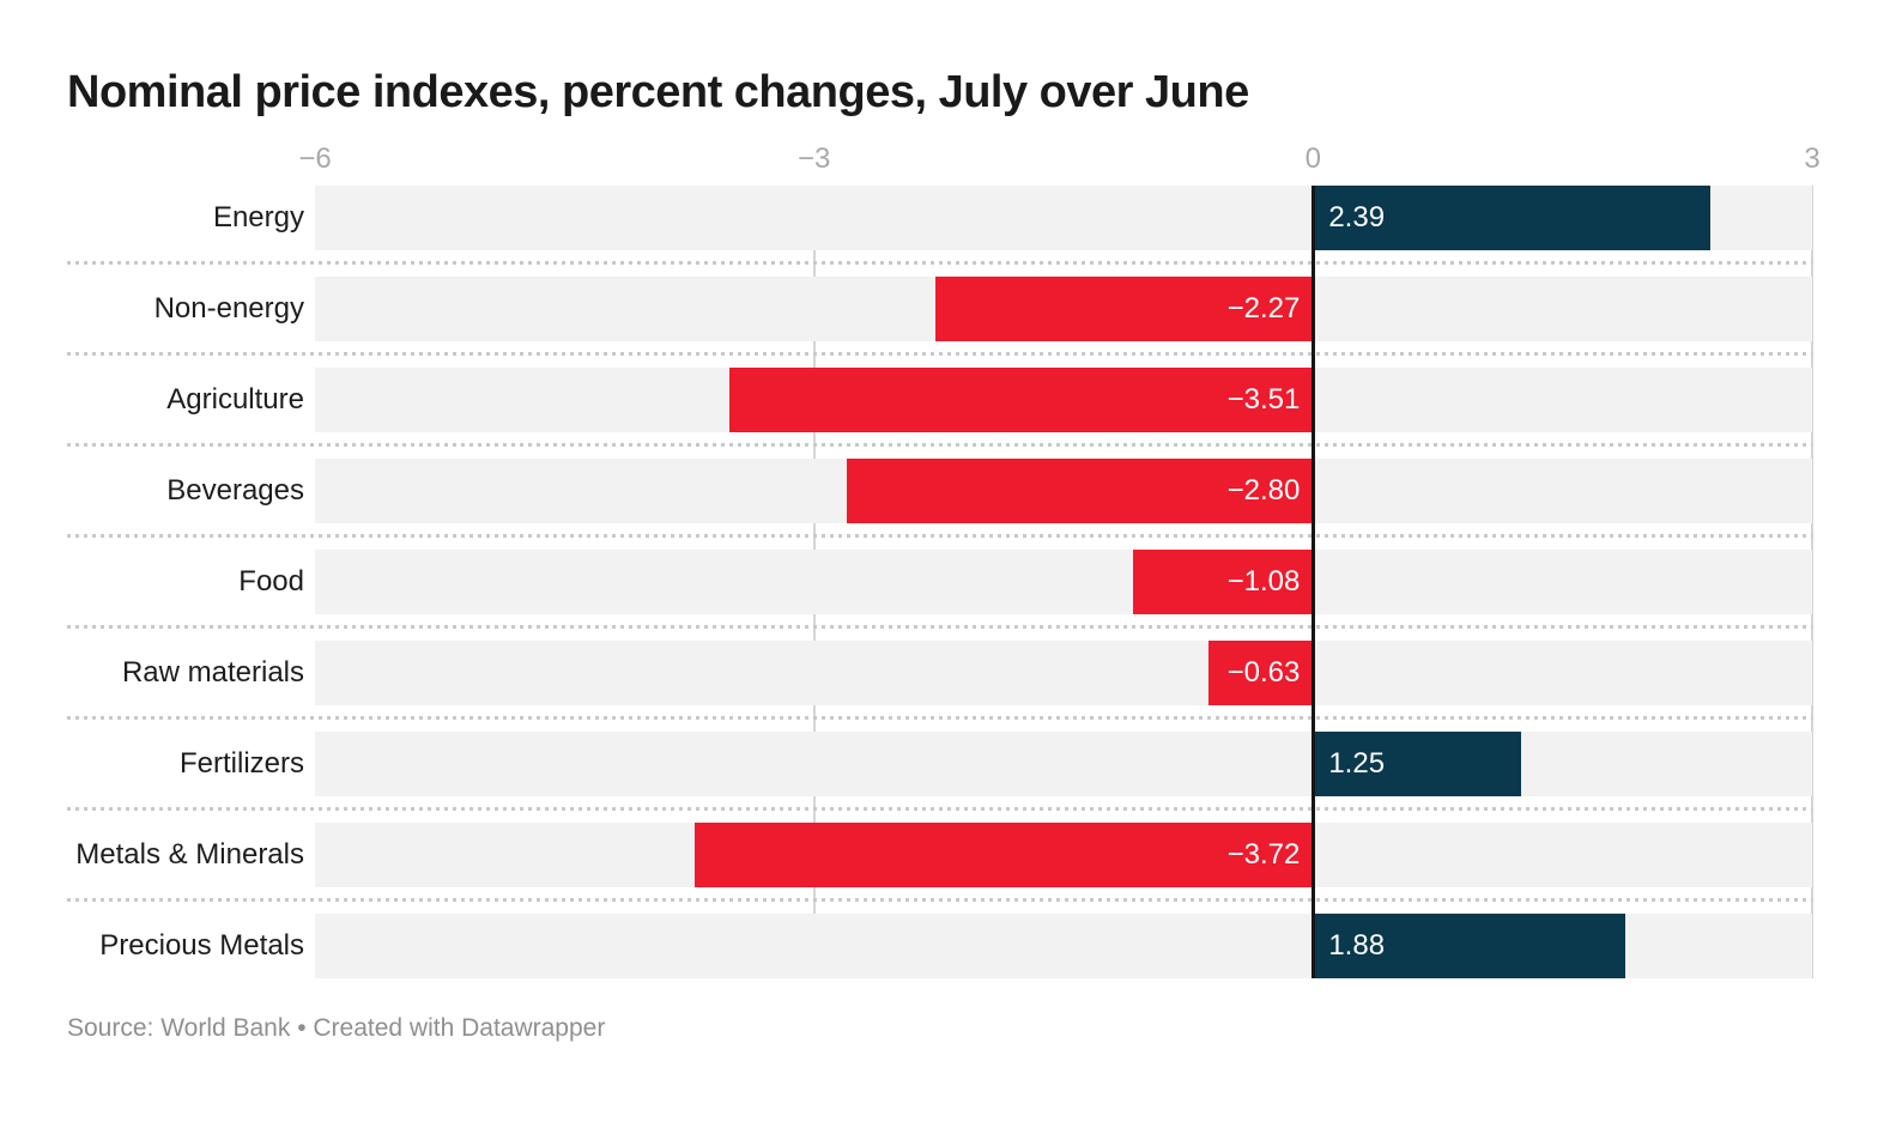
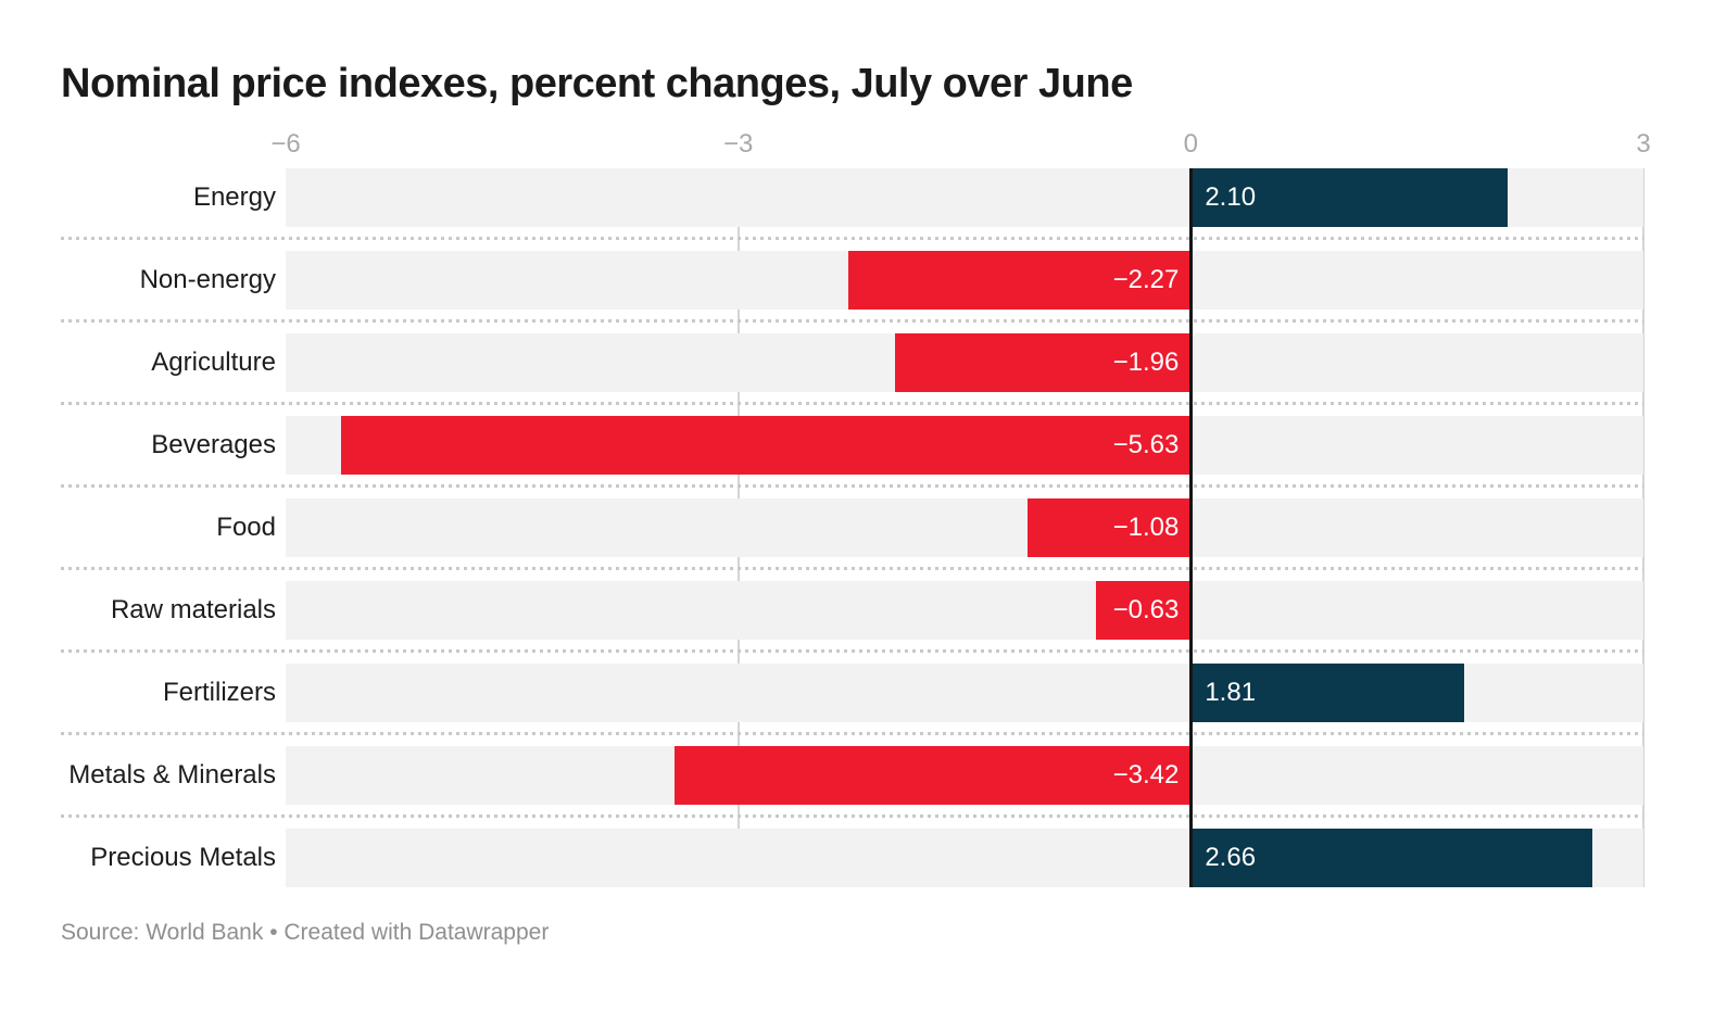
Energy: 2.39 -> 2.10
Agriculture: −3.51 -> −1.96
Beverages: −2.80 -> −5.63
Fertilizers: 1.25 -> 1.81
Metals & Minerals: −3.72 -> −3.42
Precious Metals: 1.88 -> 2.66
